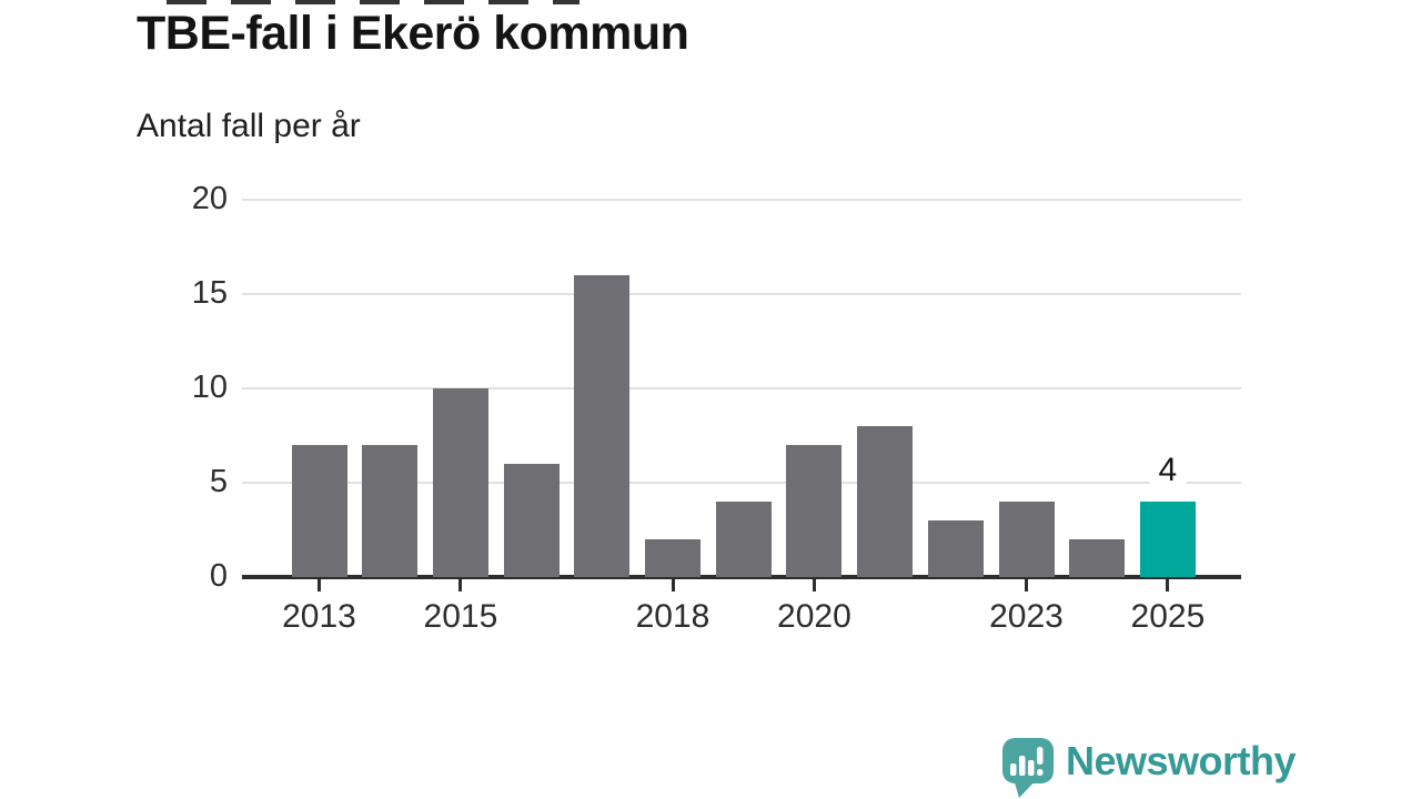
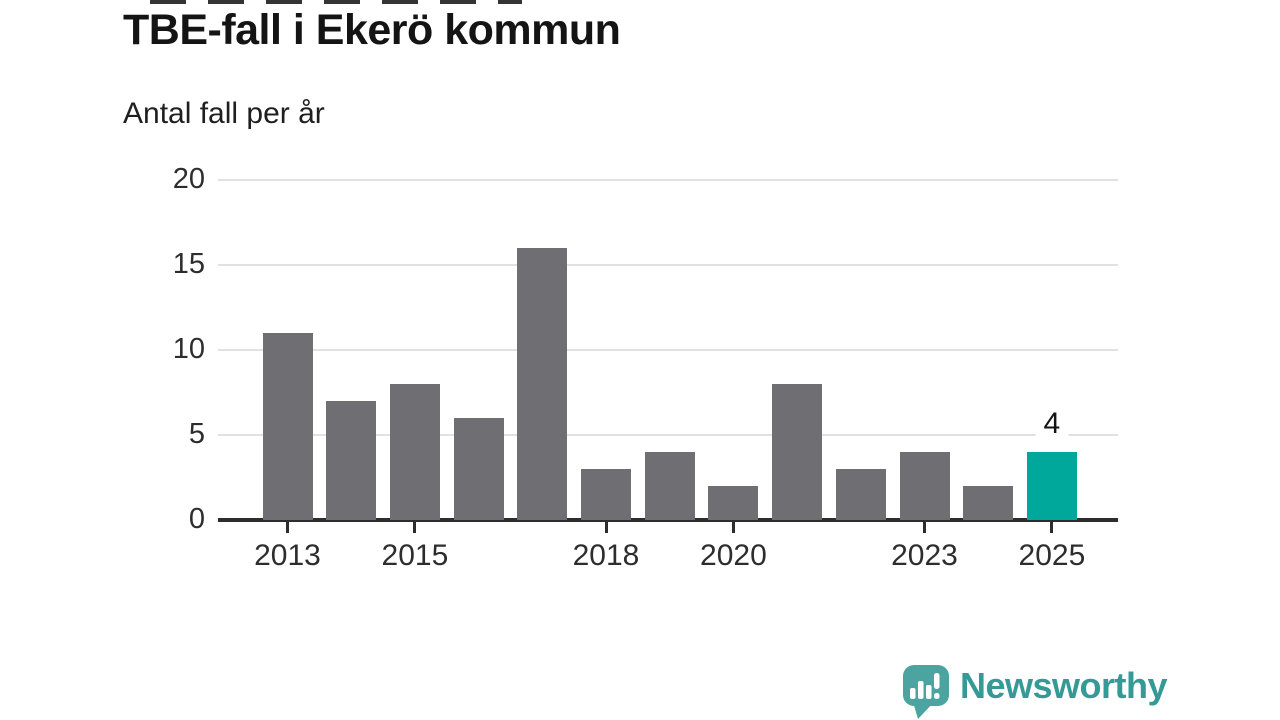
2013: 7 -> 11
2015: 10 -> 8
2018: 2 -> 3
2020: 7 -> 2
